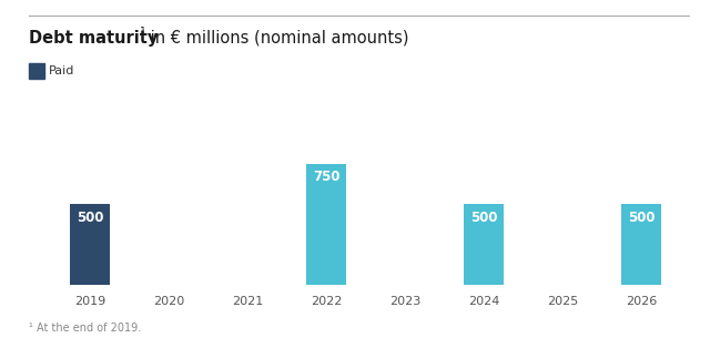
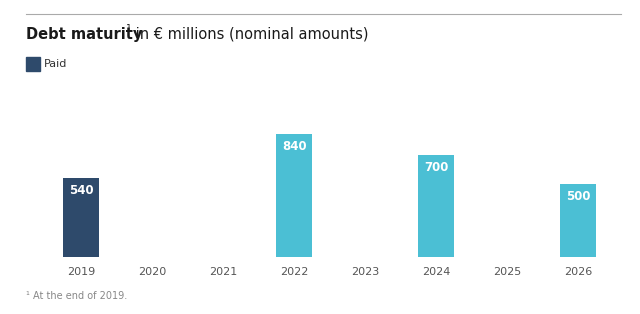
2019: 500 -> 540
2022: 750 -> 840
2024: 500 -> 700
